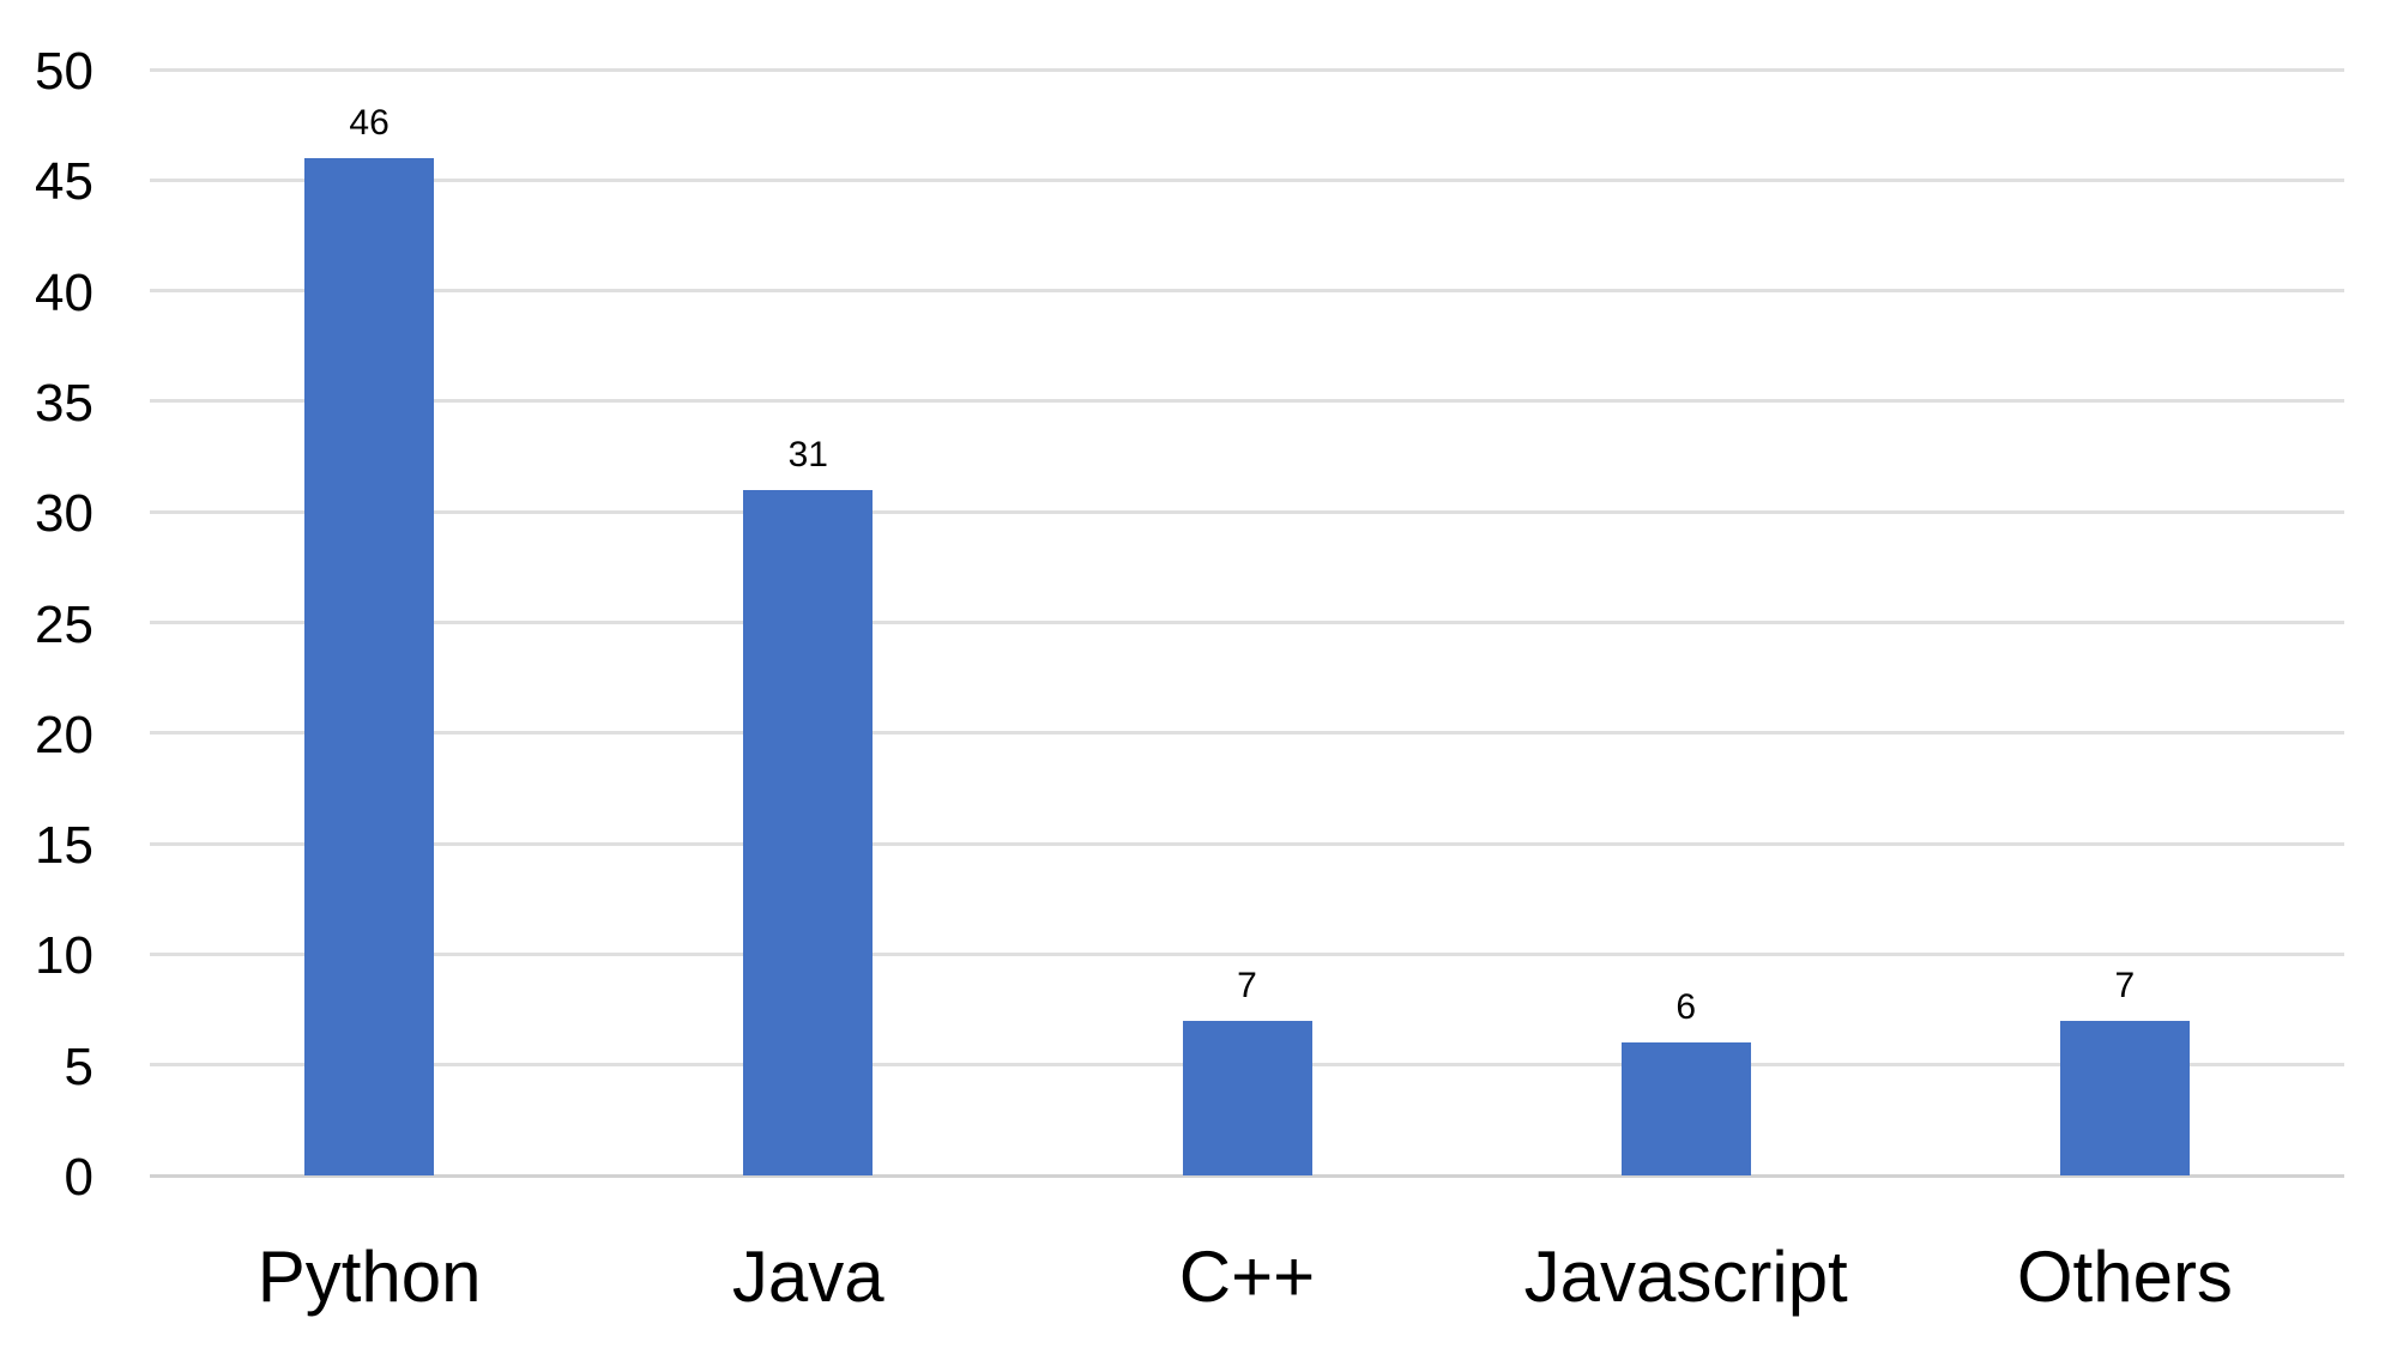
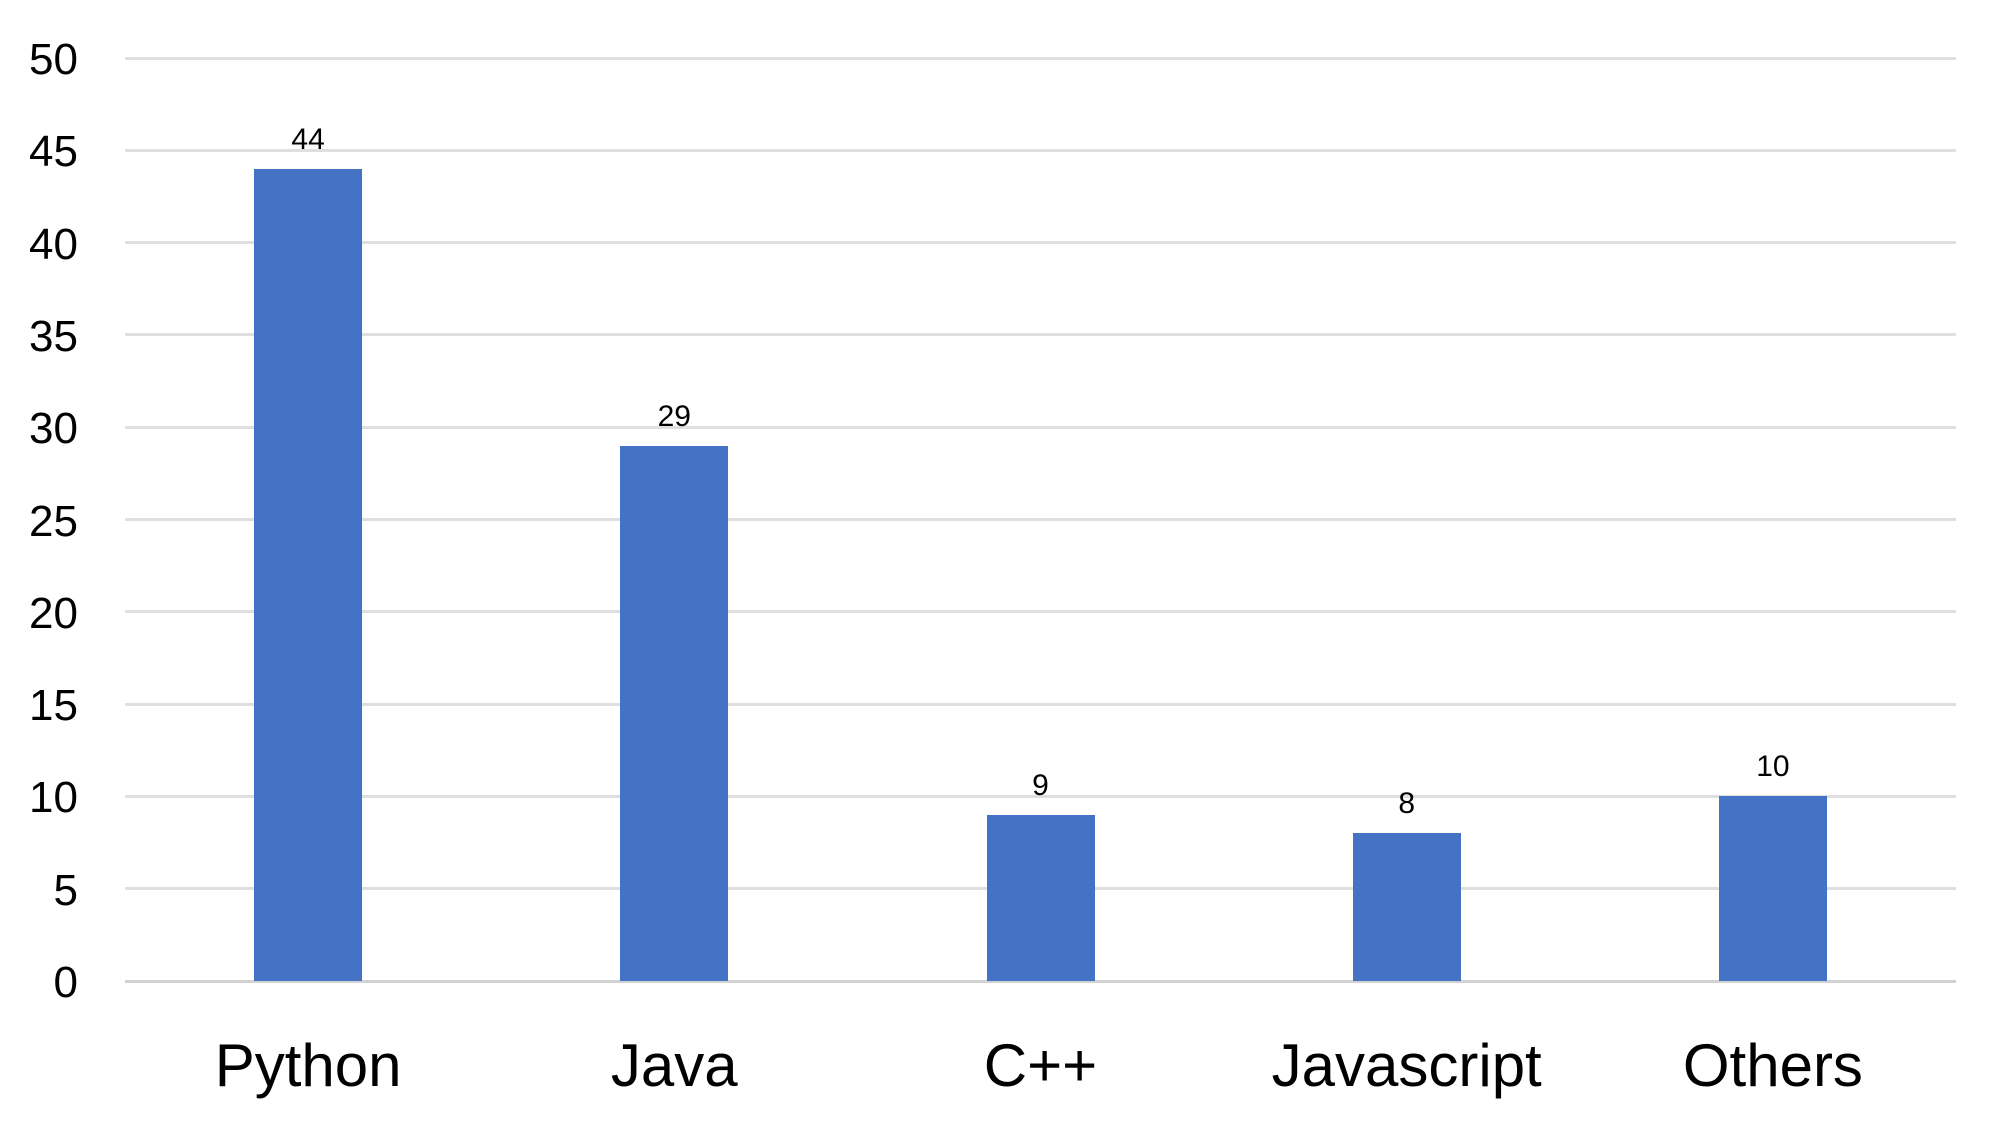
Python: 46 -> 44
Java: 31 -> 29
C++: 7 -> 9
Javascript: 6 -> 8
Others: 7 -> 10
